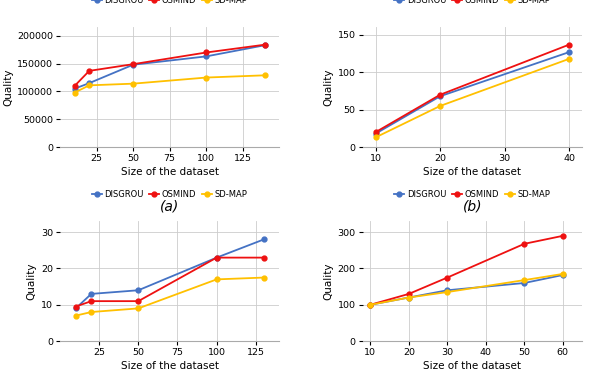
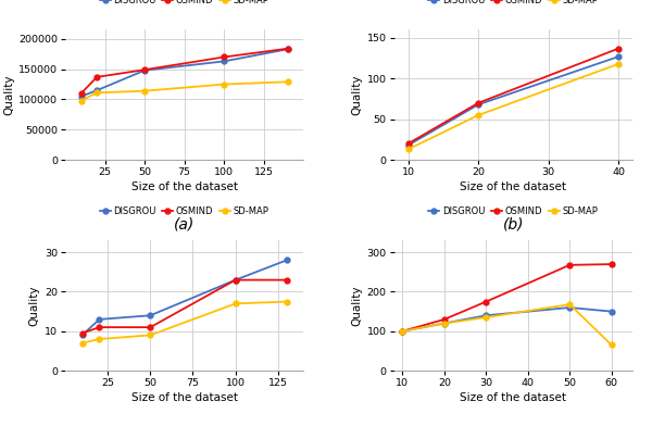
DISGROU/60: 182 -> 150
OSMIND/60: 290 -> 270
SD-MAP/60: 185 -> 65
